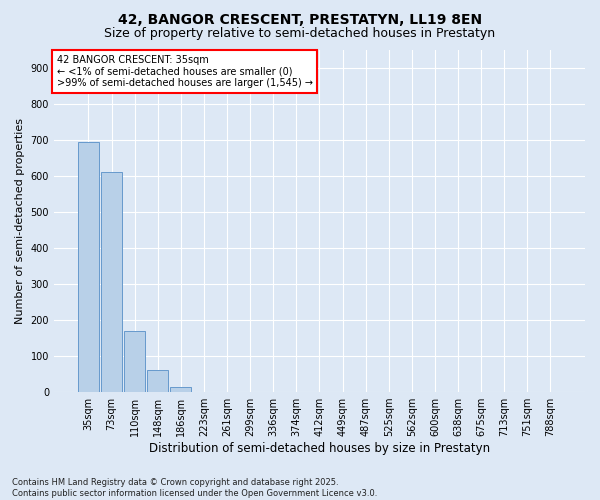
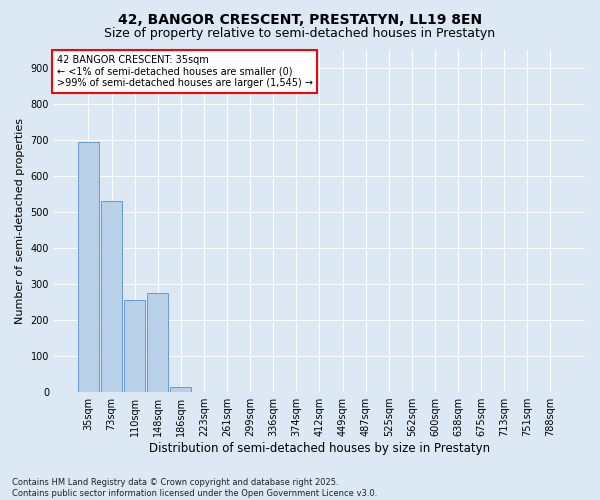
73sqm: 610 -> 530
110sqm: 170 -> 255
148sqm: 62 -> 275
